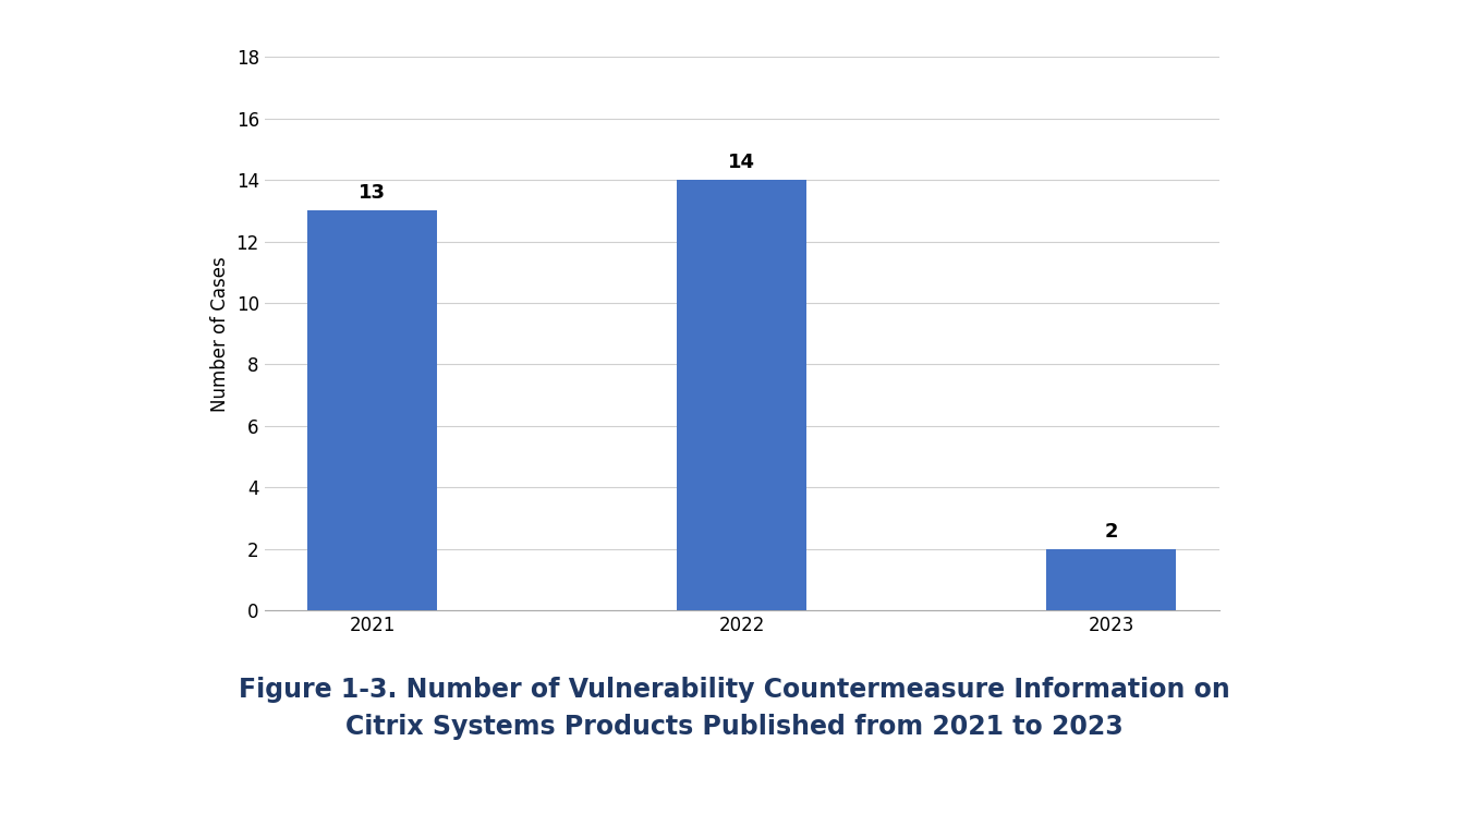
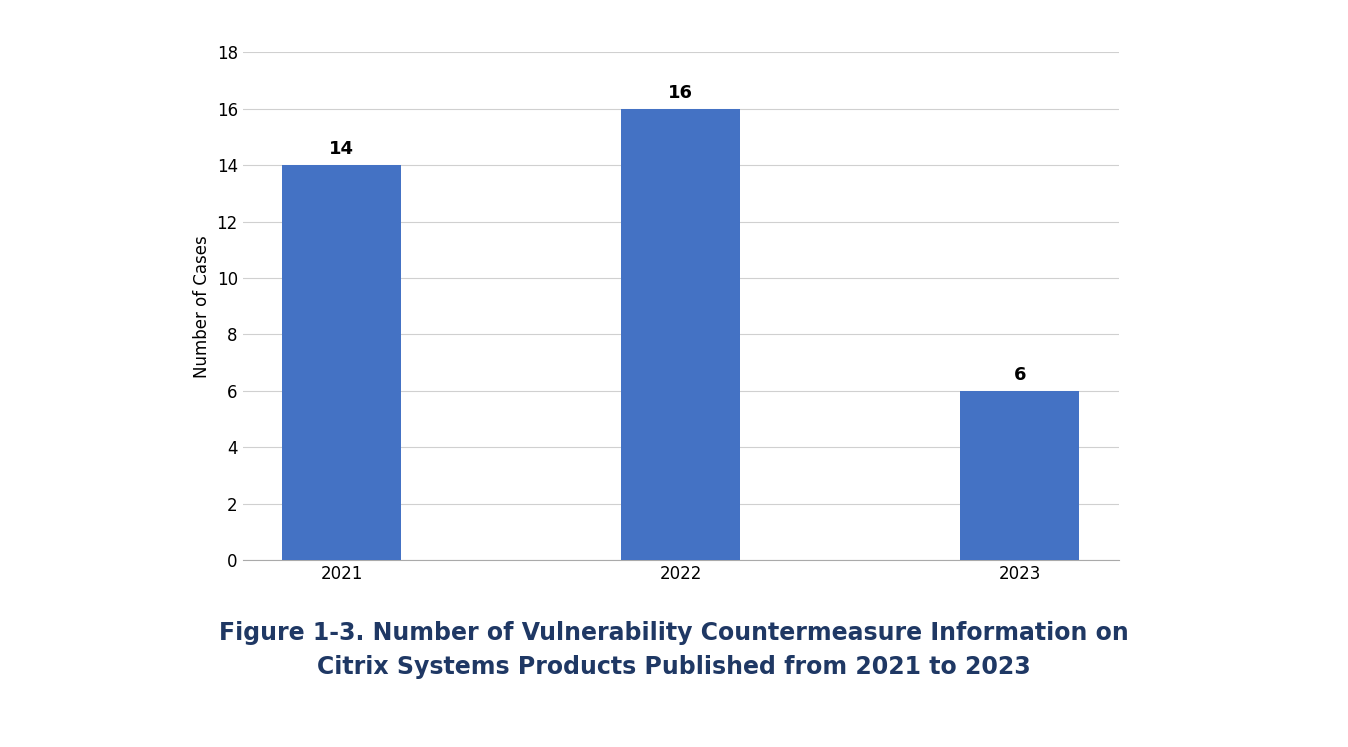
2021: 13 -> 14
2022: 14 -> 16
2023: 2 -> 6
